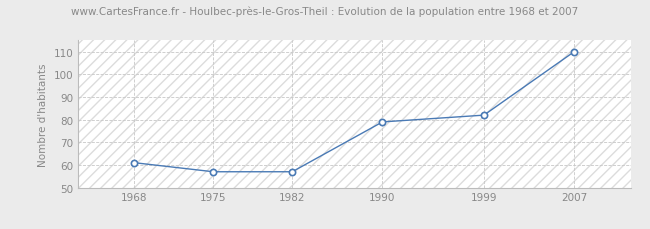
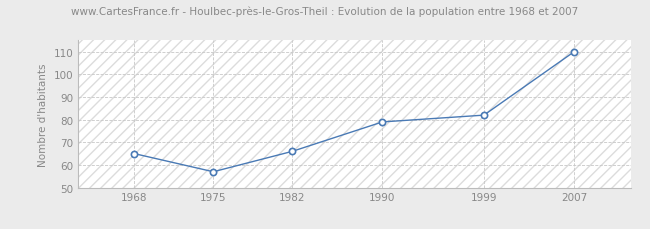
1968: 61 -> 65
1982: 57 -> 66
